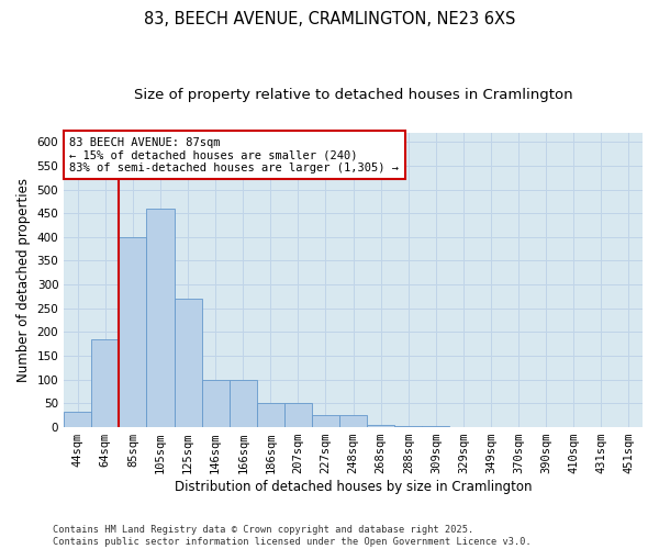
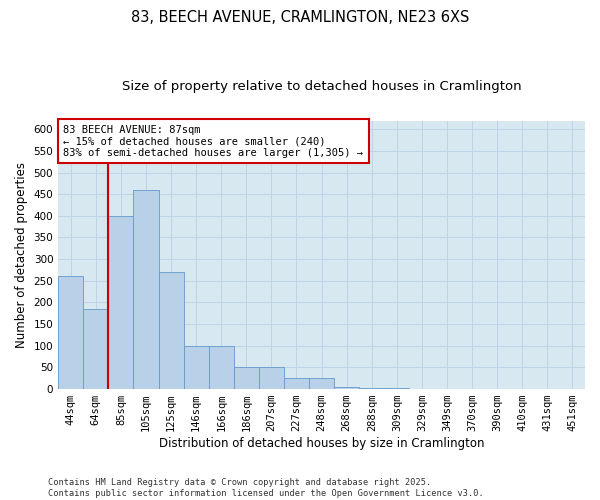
44sqm: 32 -> 260
